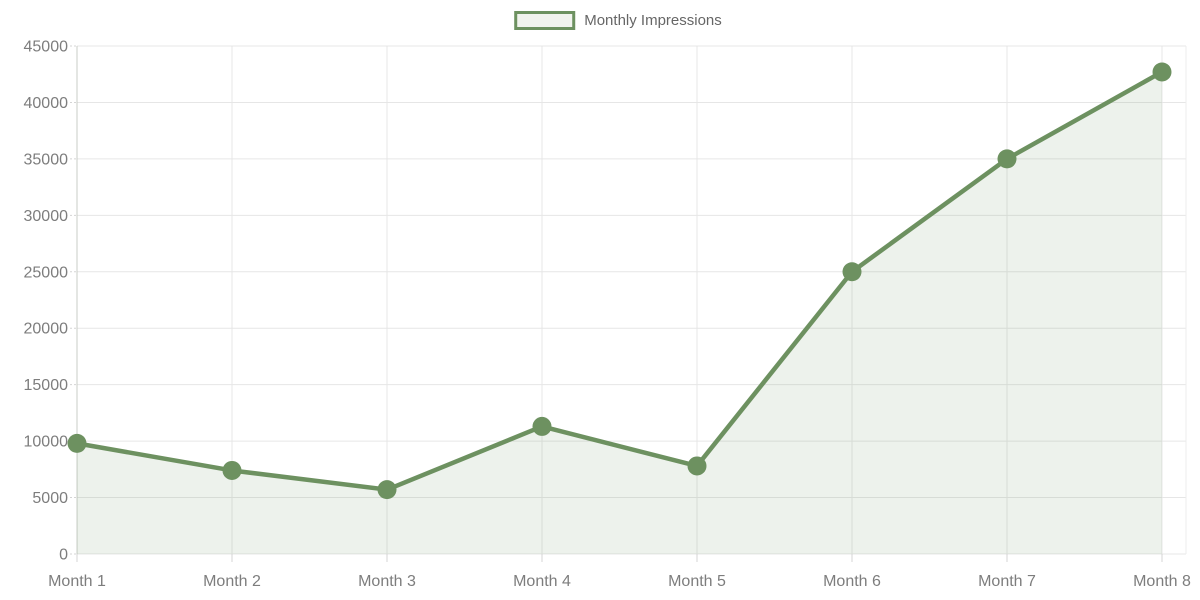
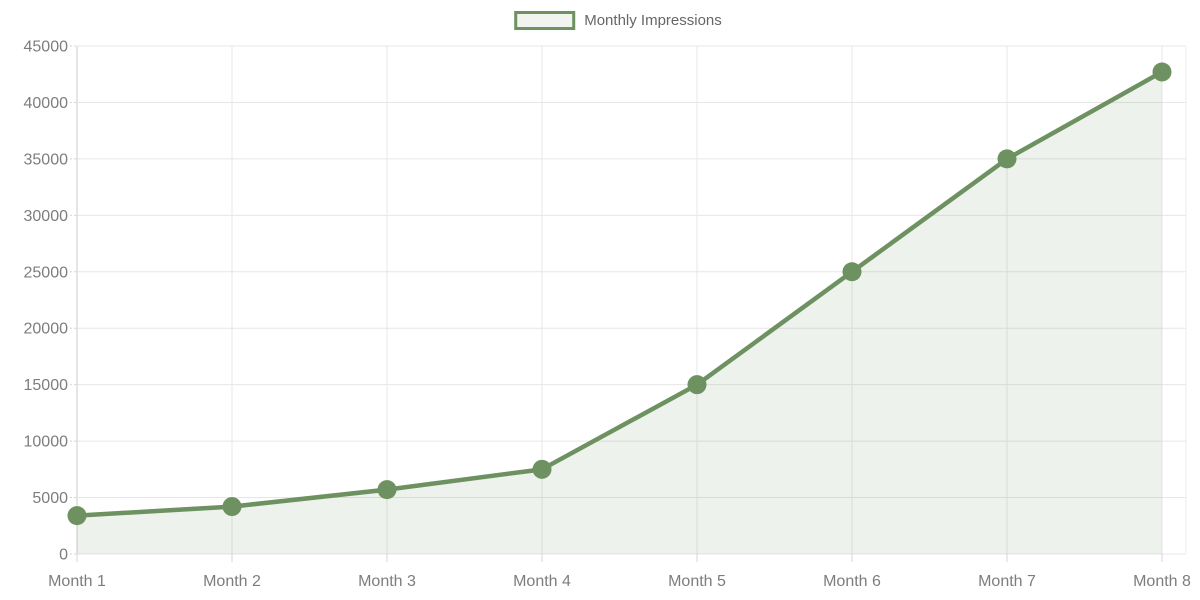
Month 1: 9800 -> 3400
Month 2: 7400 -> 4200
Month 4: 11300 -> 7500
Month 5: 7800 -> 15000
